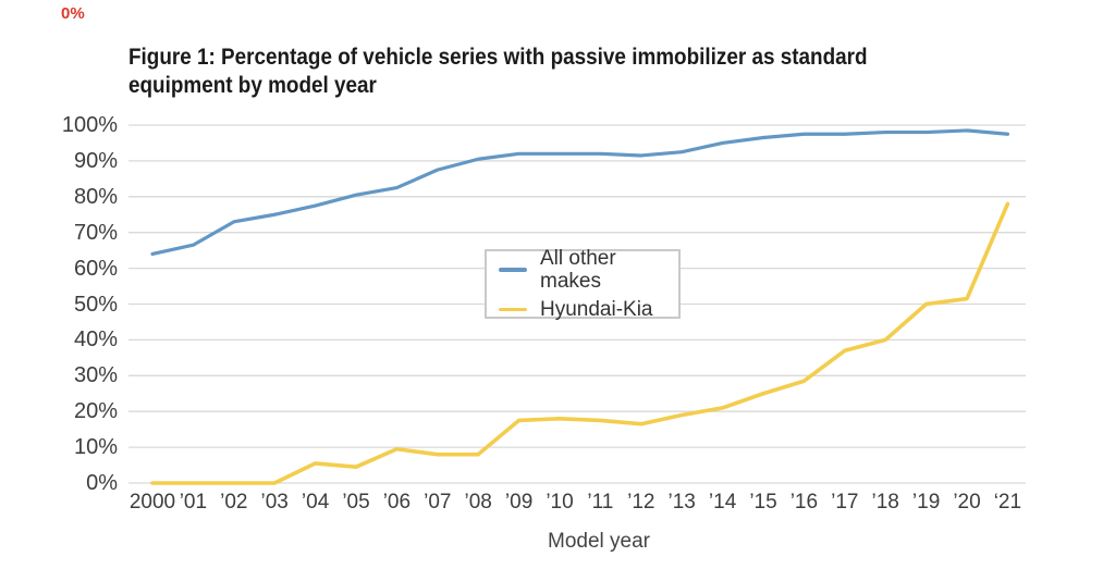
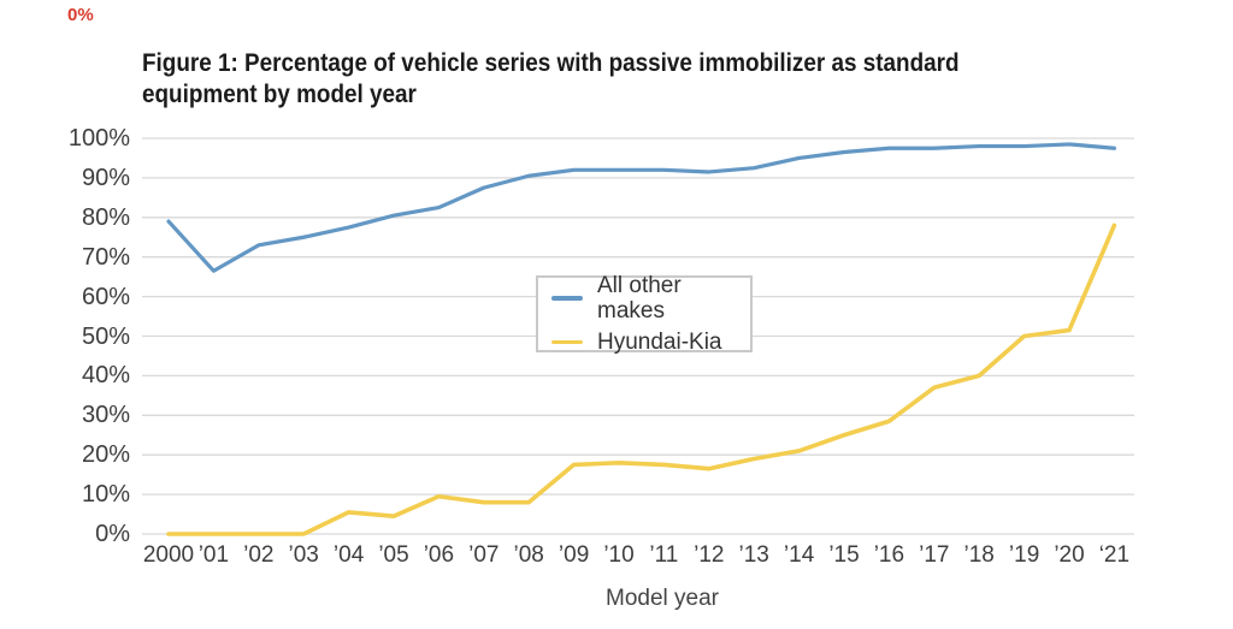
All other makes/2000: 64% -> 79%
